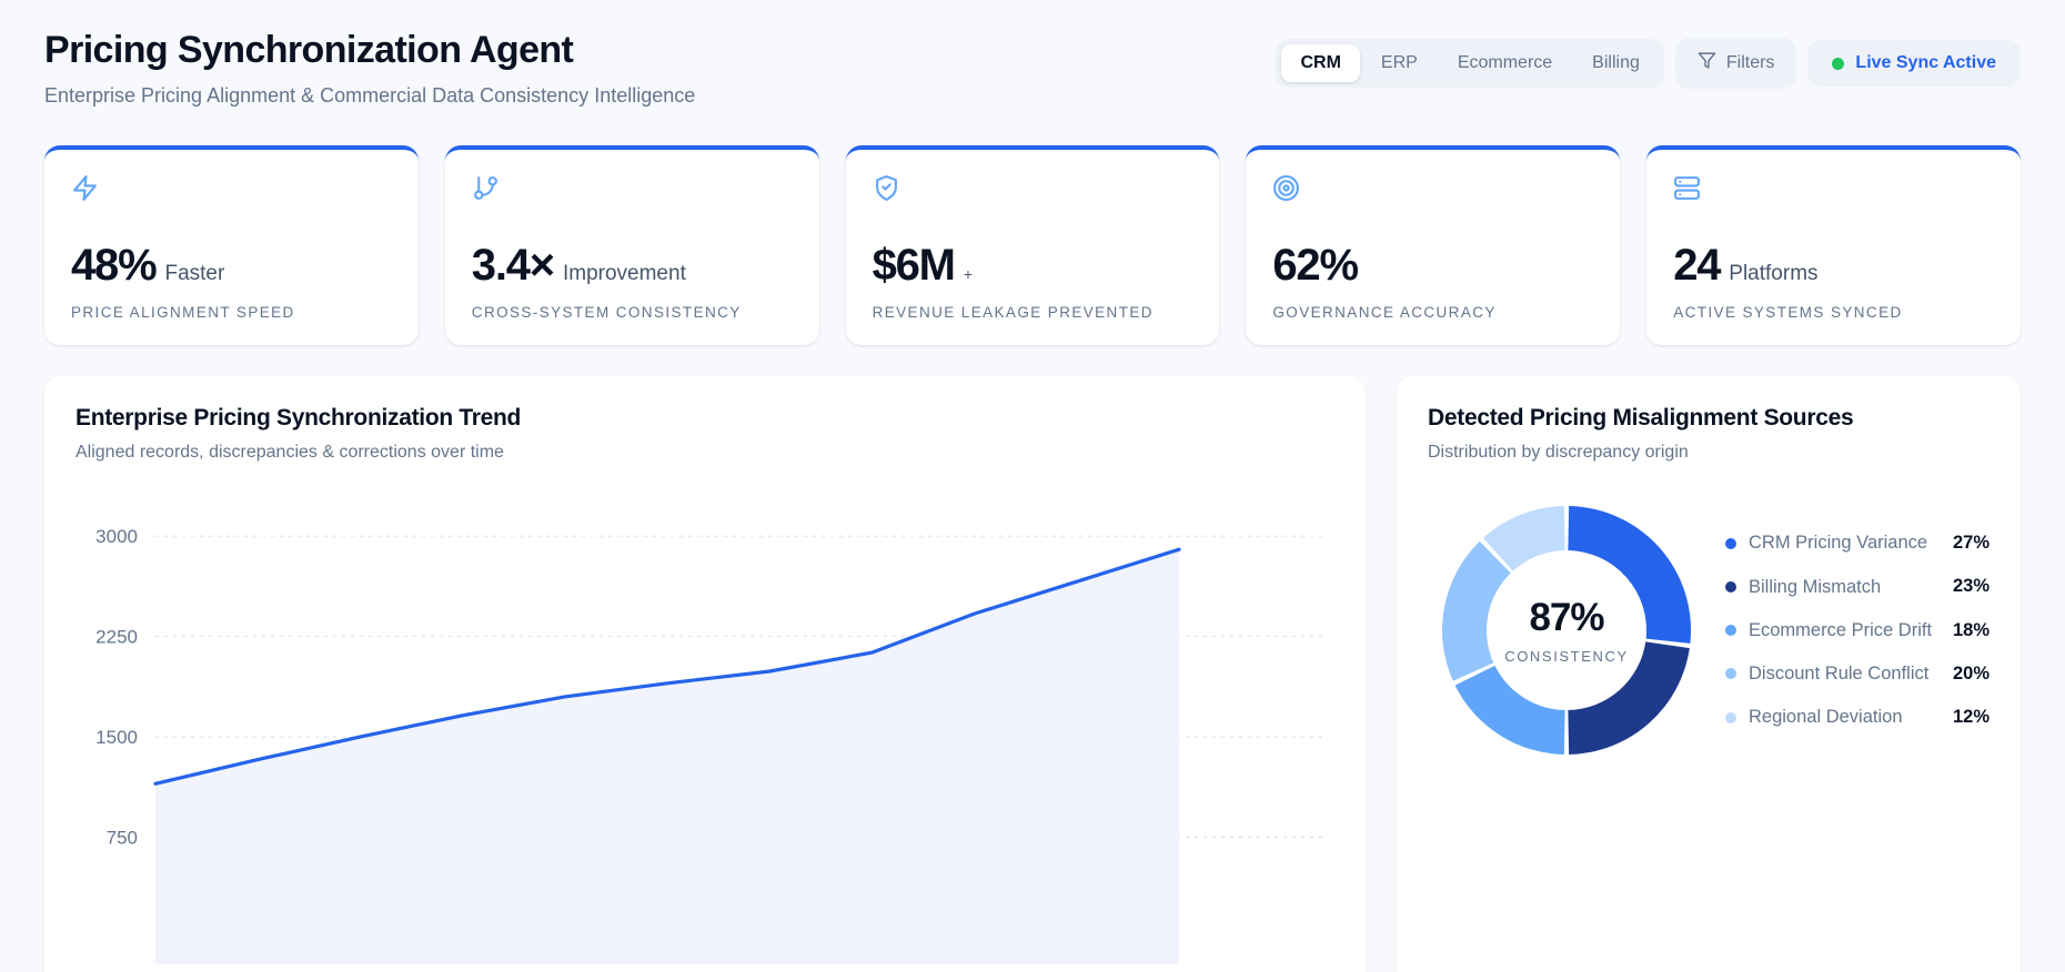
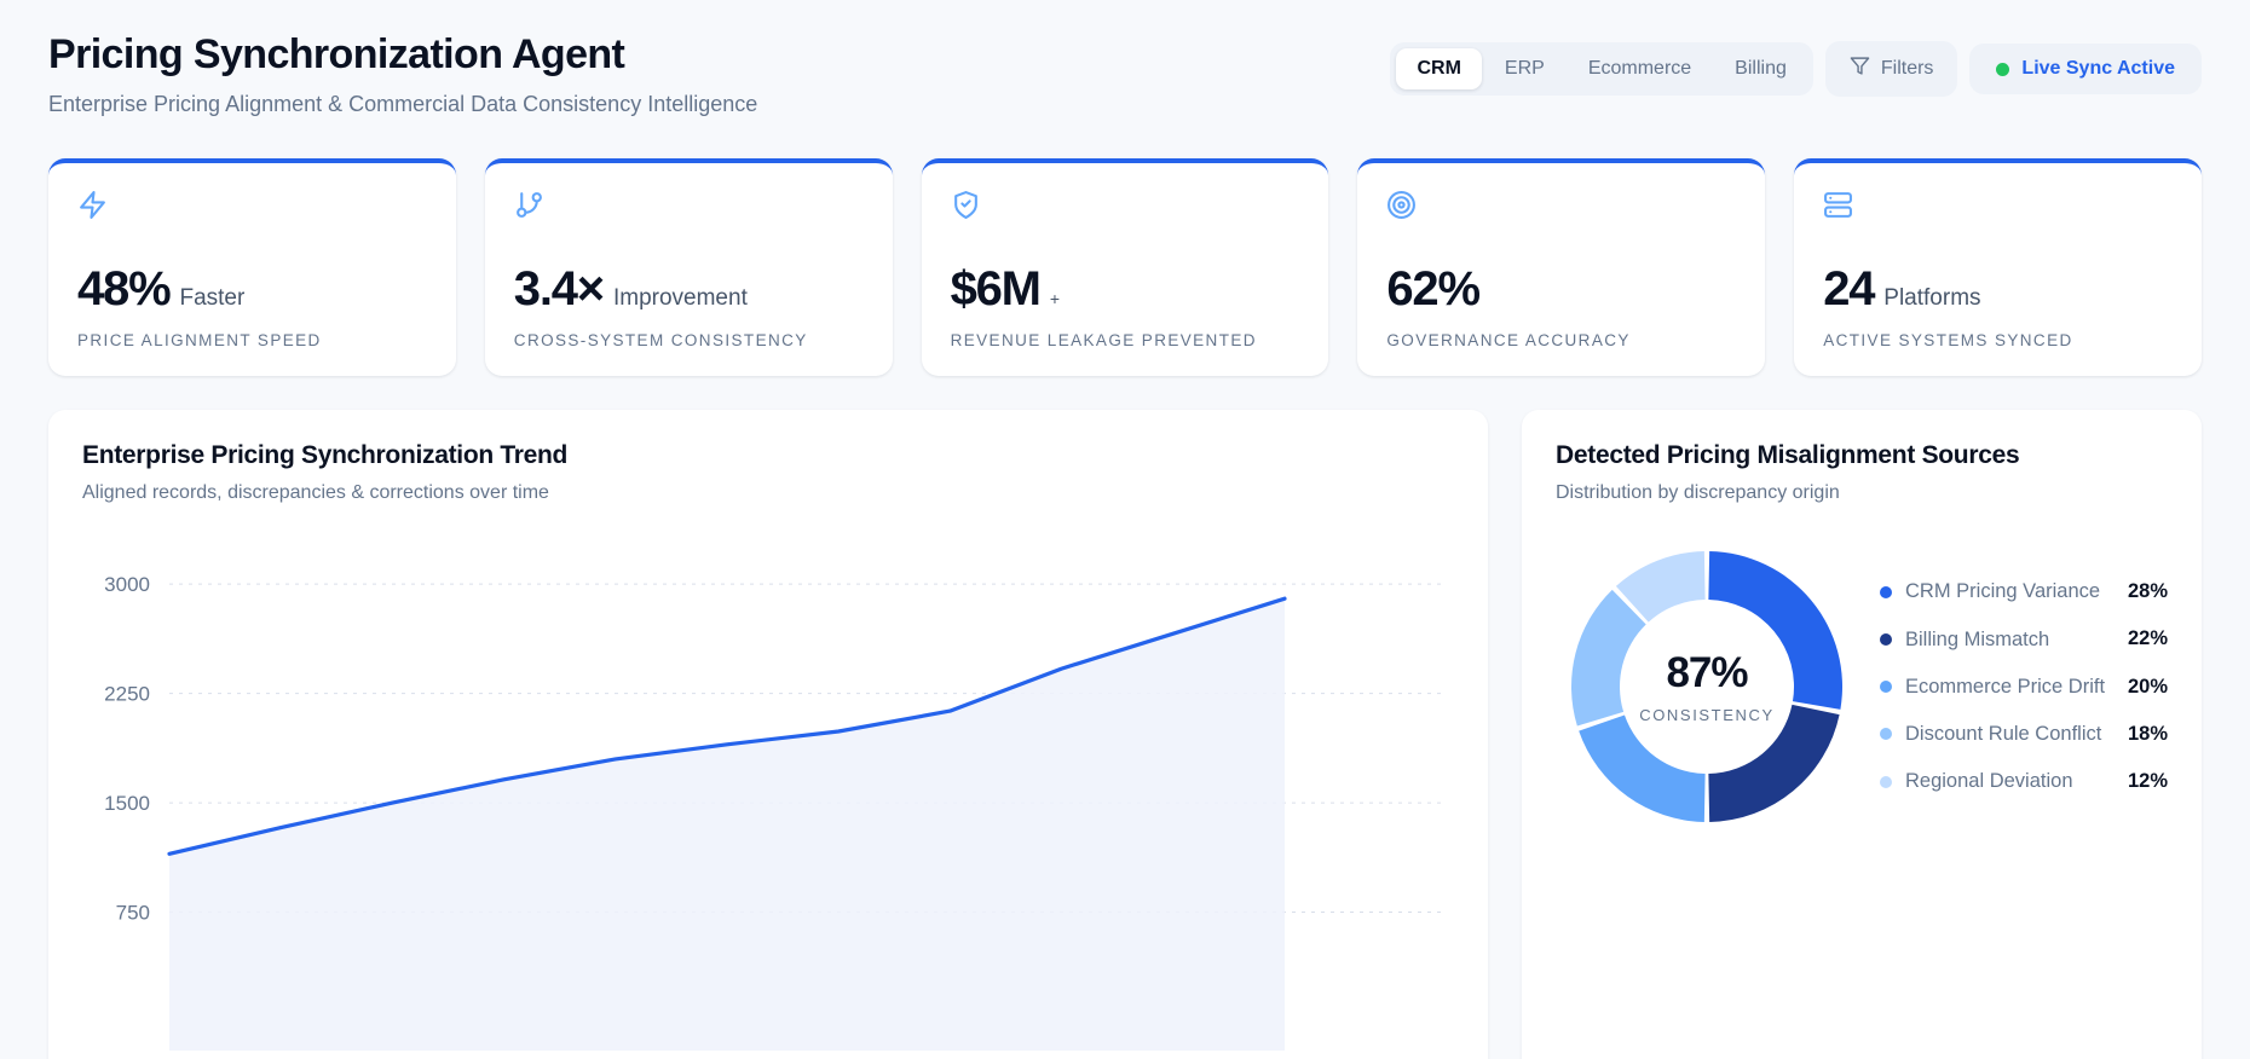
Detected Pricing Misalignment Sources/CRM Pricing Variance: 27% -> 28%
Detected Pricing Misalignment Sources/Billing Mismatch: 23% -> 22%
Detected Pricing Misalignment Sources/Ecommerce Price Drift: 18% -> 20%
Detected Pricing Misalignment Sources/Discount Rule Conflict: 20% -> 18%
